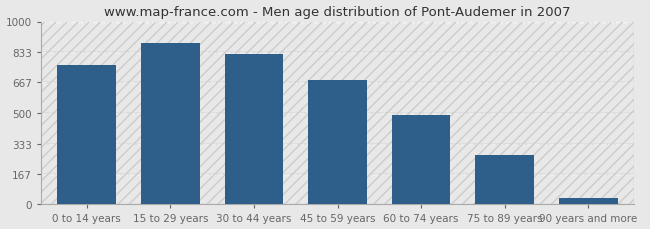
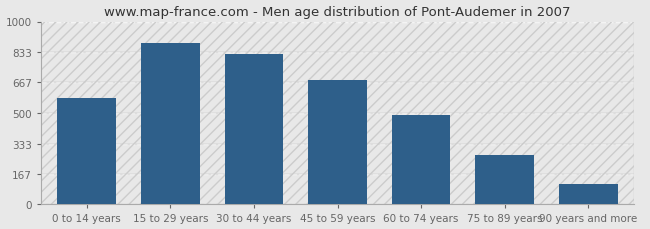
0 to 14 years: 760 -> 580
90 years and more: 40 -> 110
